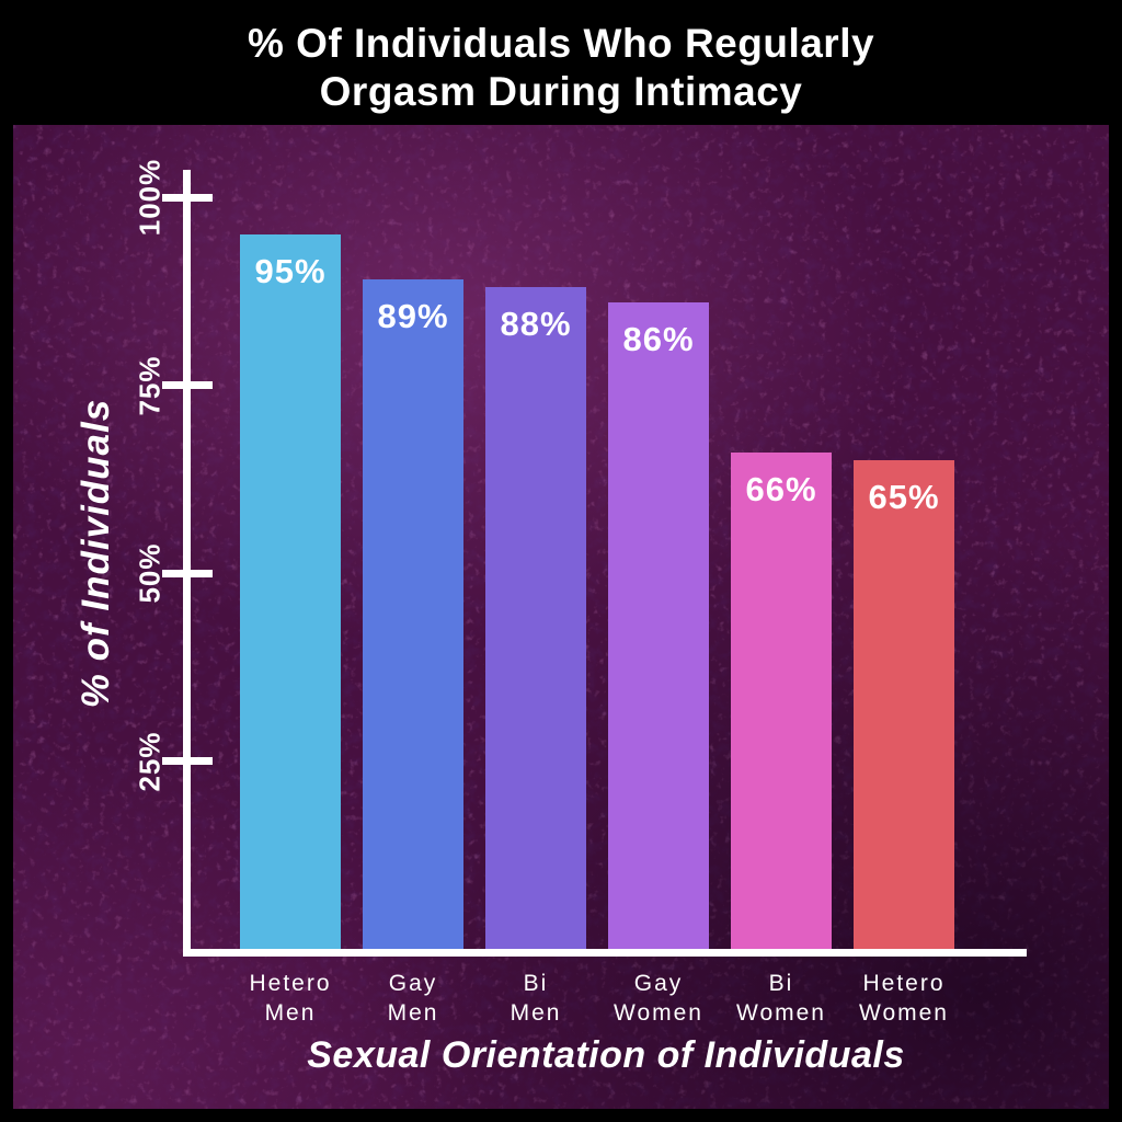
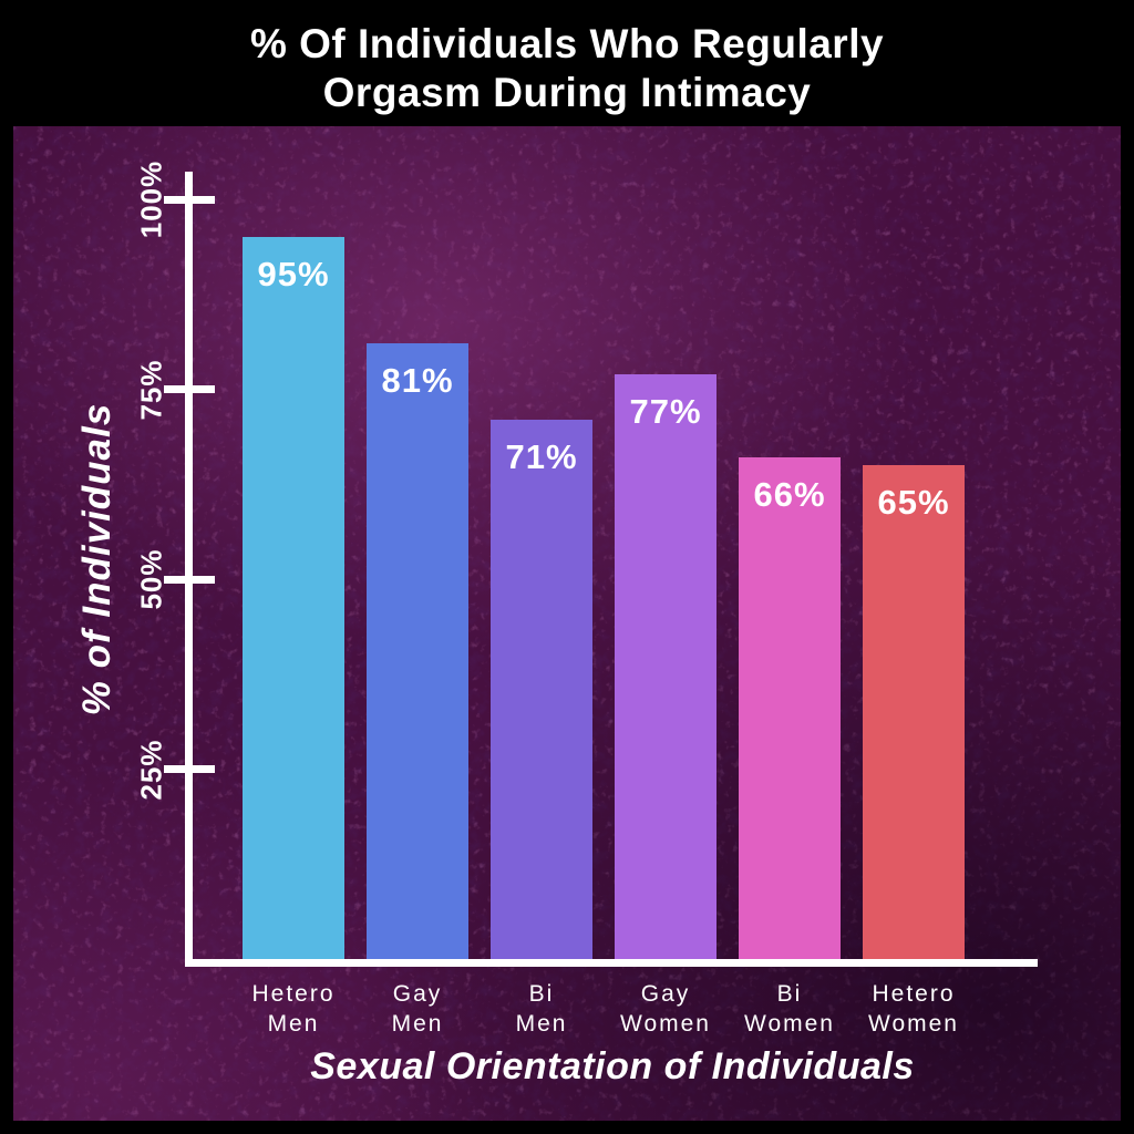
Gay Men: 89% -> 81%
Bi Men: 88% -> 71%
Gay Women: 86% -> 77%
